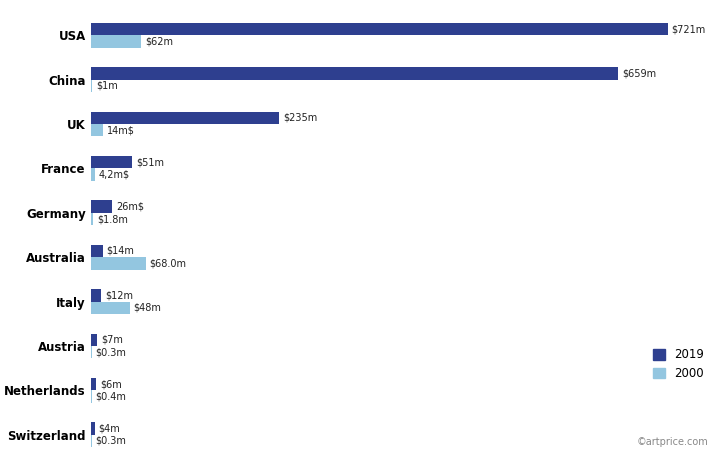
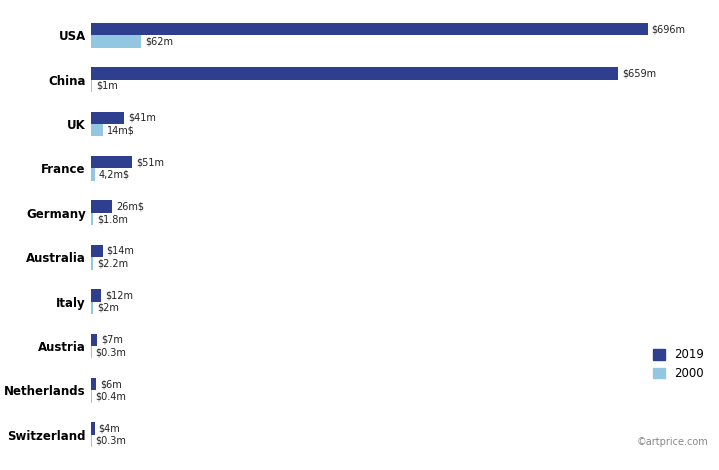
2019/USA: $721m -> $696m
2019/UK: $235m -> $41m
2000/Australia: $68.0m -> $2.2m
2000/Italy: $48m -> $2m
